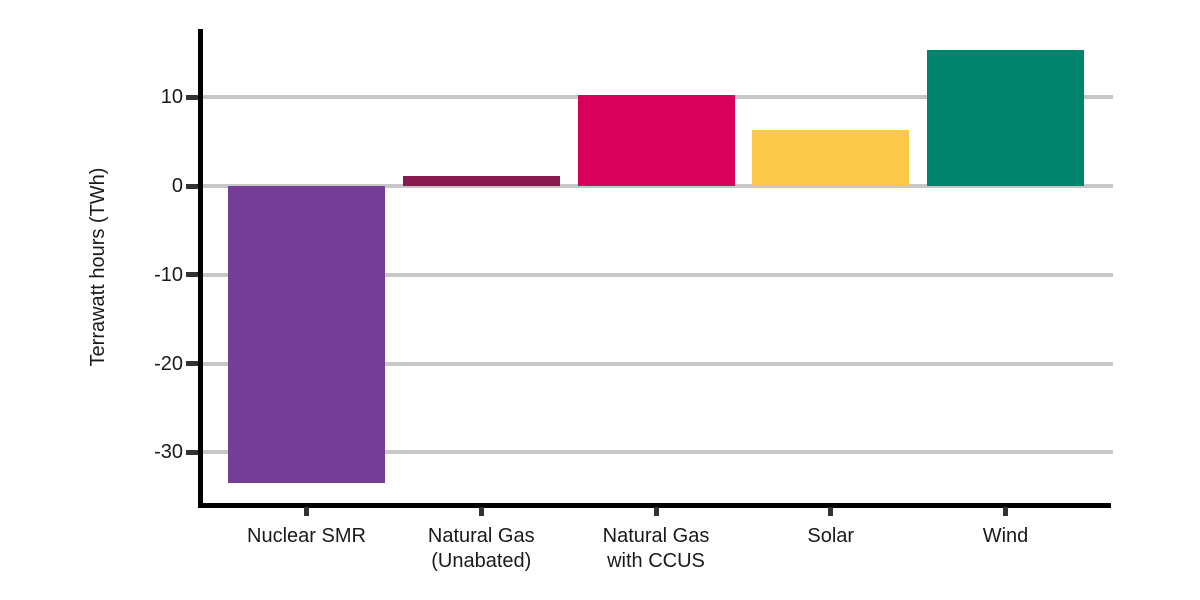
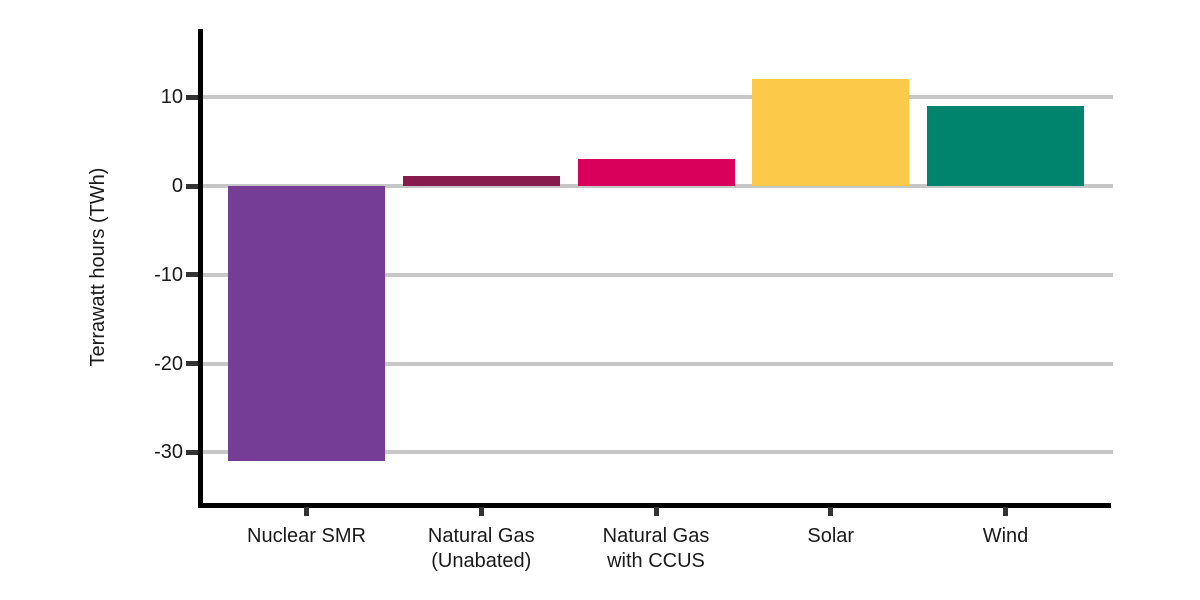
Nuclear SMR: -34 -> -31
Natural Gas with CCUS: 10 -> 3
Solar: 6 -> 12
Wind: 15 -> 9
